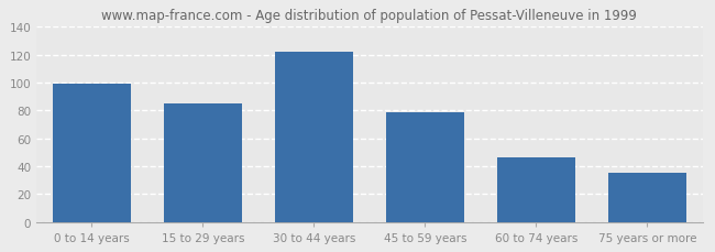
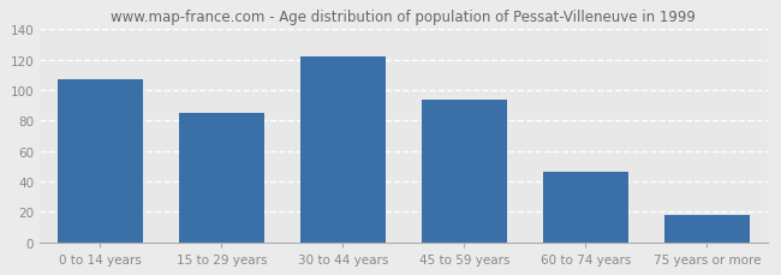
0 to 14 years: 99 -> 107
45 to 59 years: 79 -> 94
75 years or more: 35 -> 18
